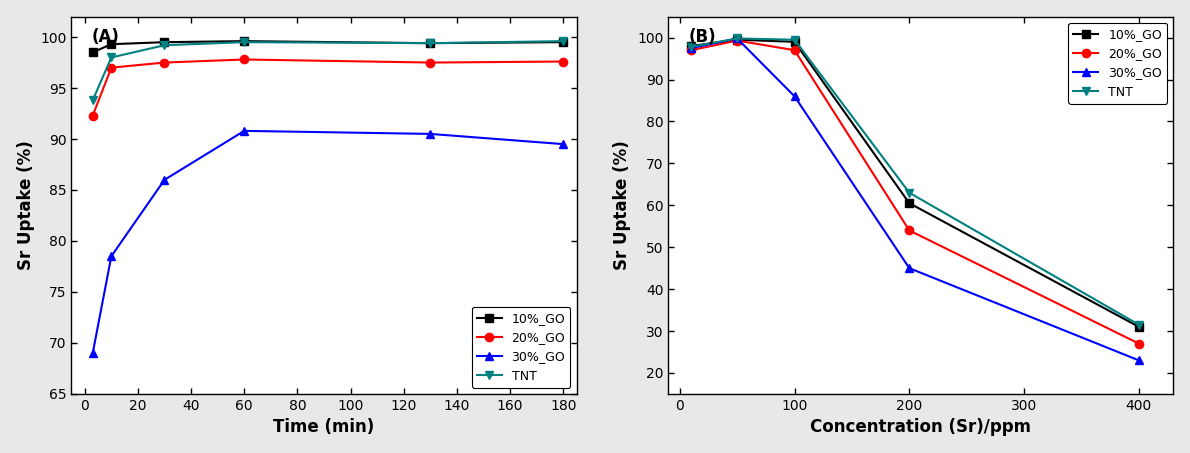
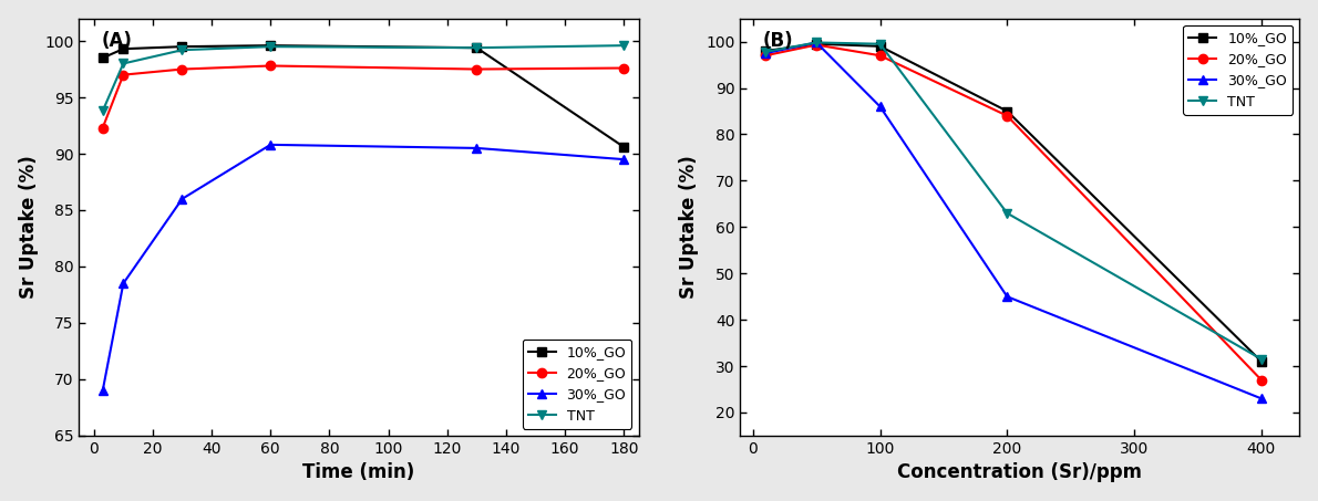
10%_GO/180: 99.5 -> 90.6
10%_GO/200: 60.5 -> 85.0
20%_GO/200: 54.0 -> 84.0
